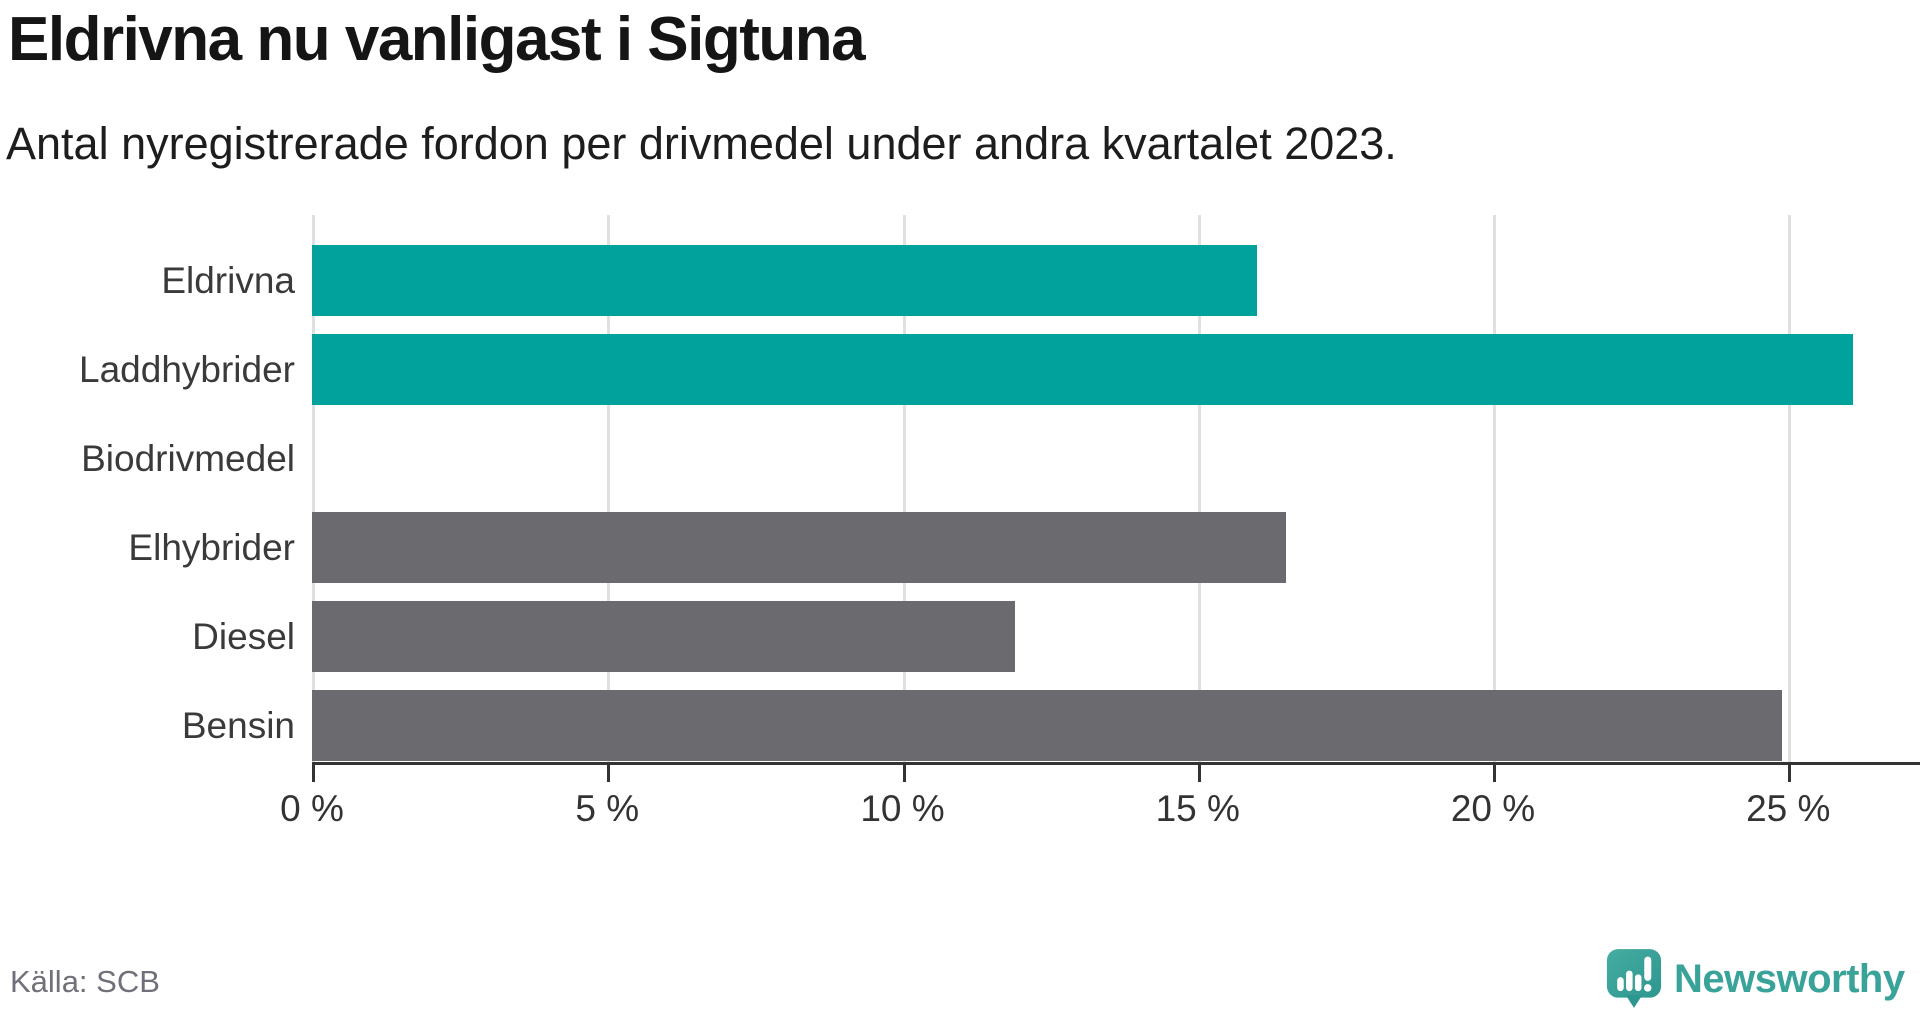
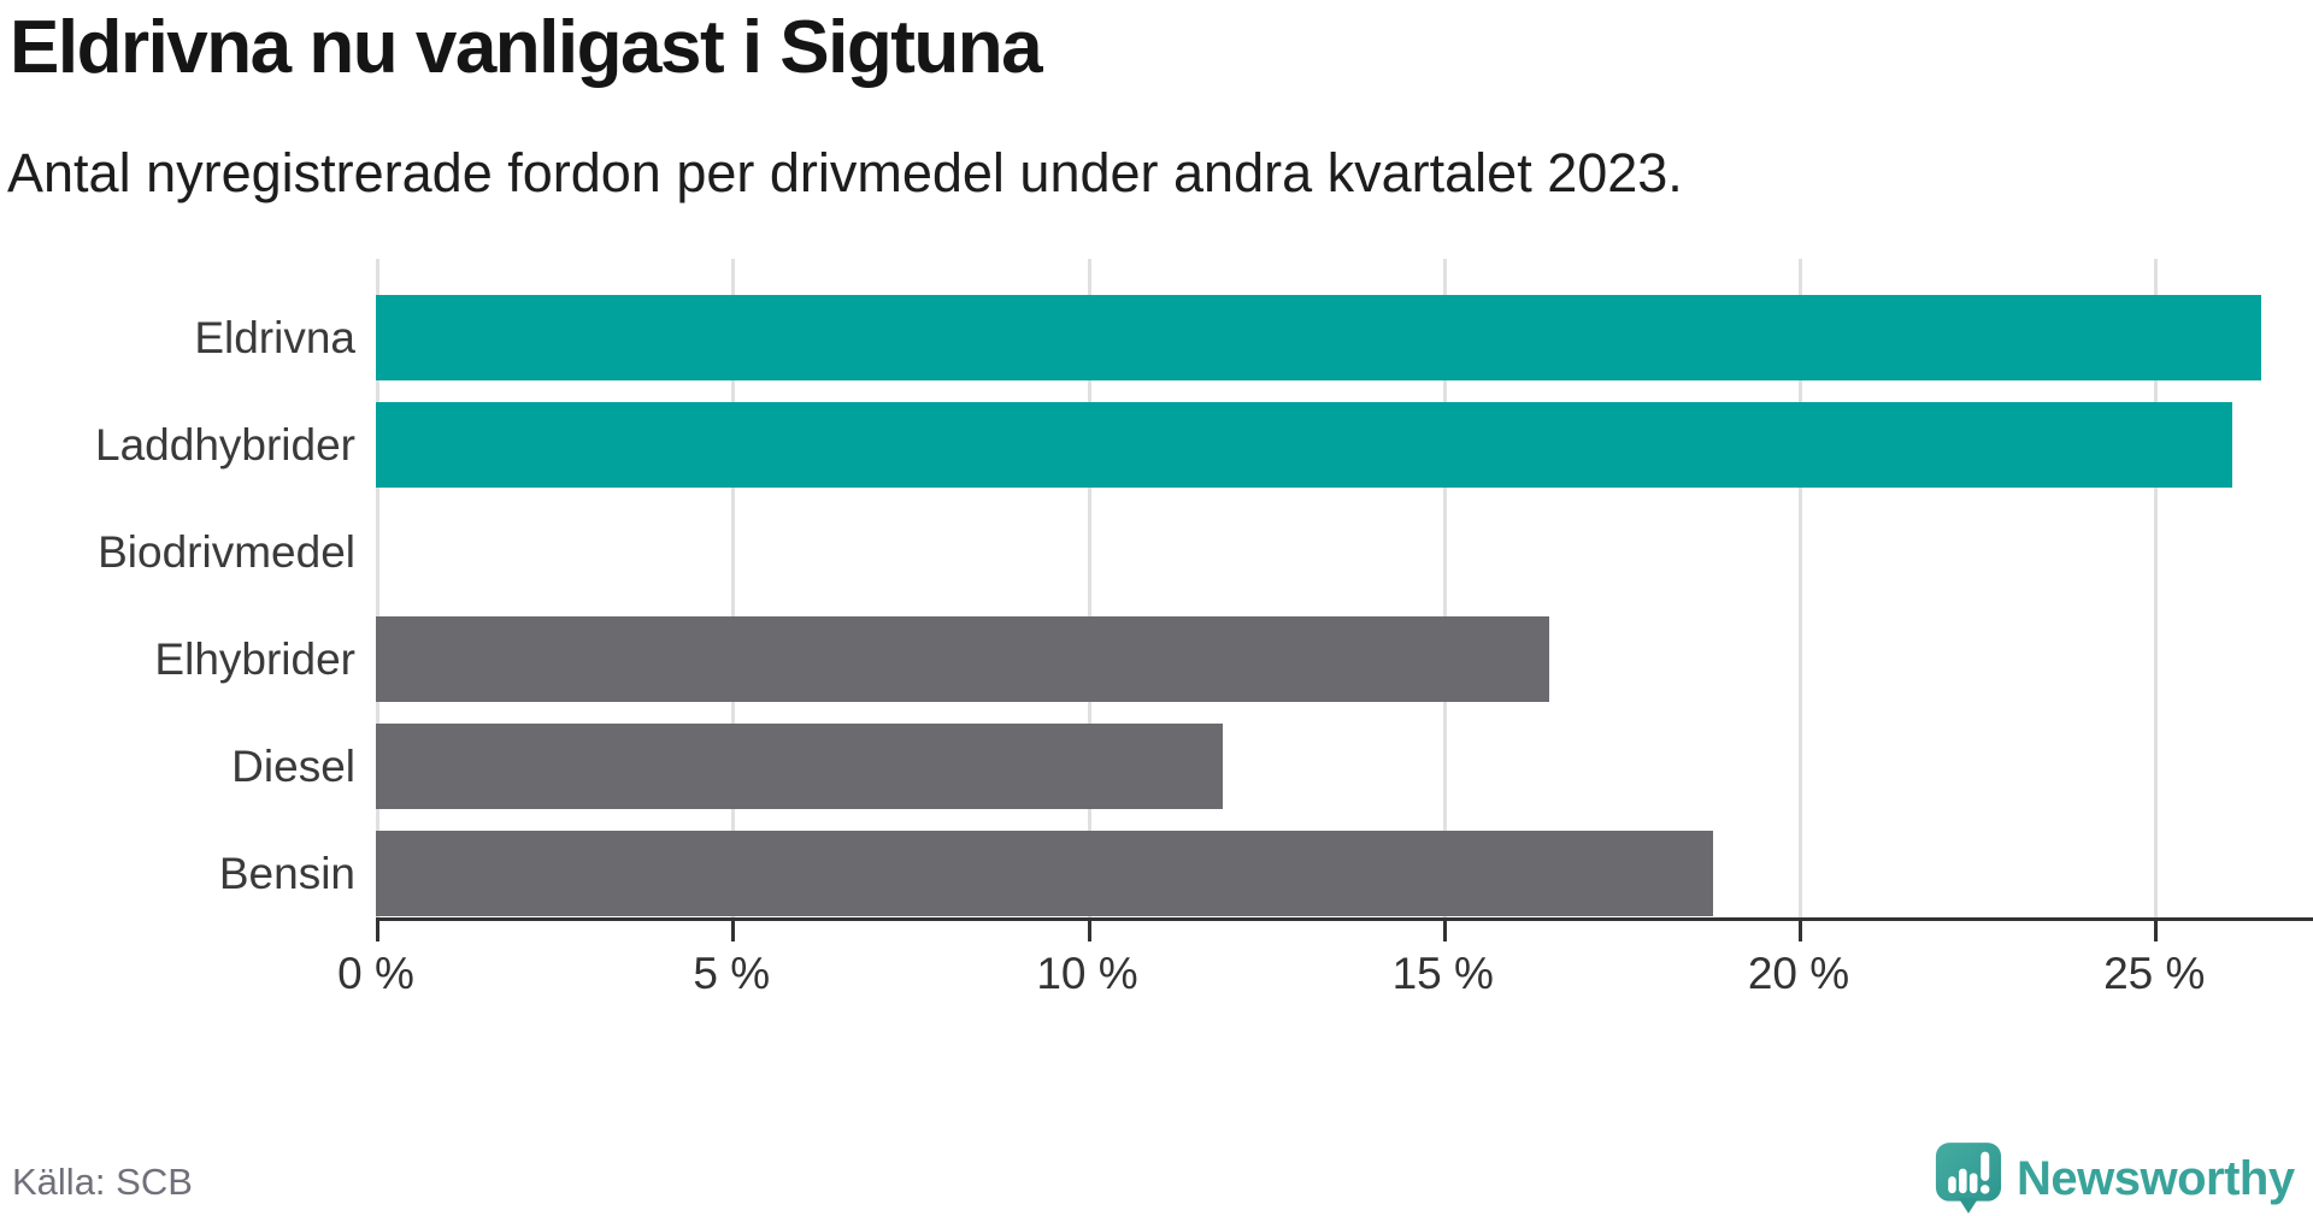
Eldrivna: 16.0% -> 26.5%
Bensin: 24.9% -> 18.8%
